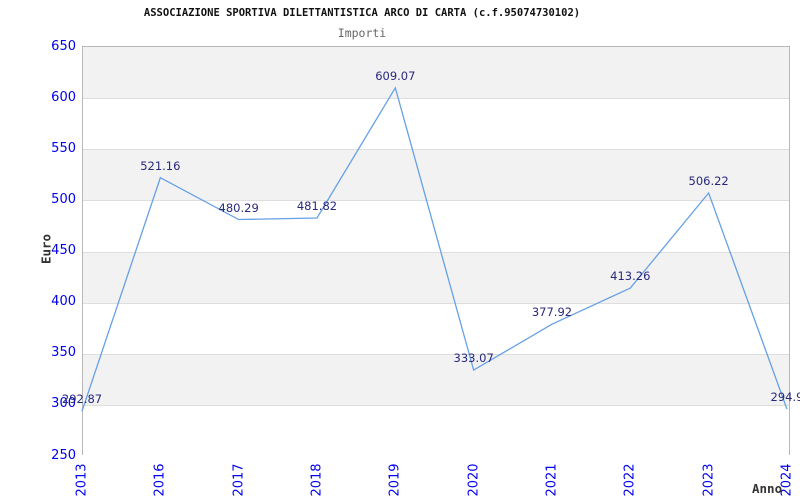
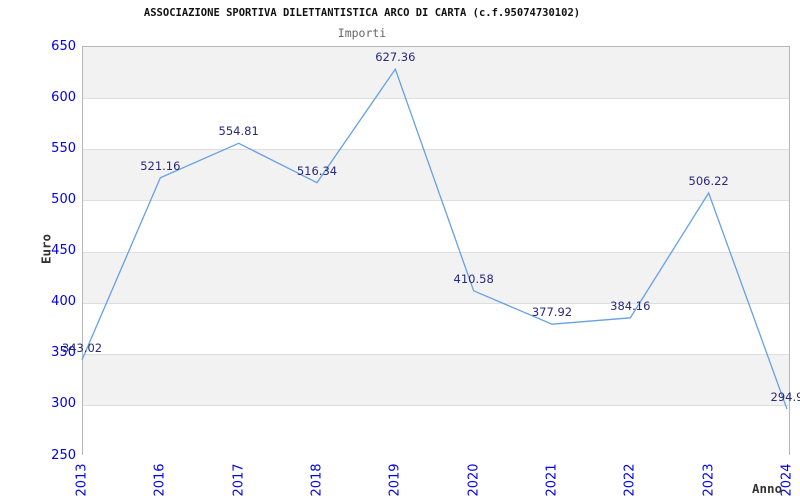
2013: 292.87 -> 343.02
2017: 480.29 -> 554.81
2018: 481.82 -> 516.34
2019: 609.07 -> 627.36
2020: 333.07 -> 410.58
2022: 413.26 -> 384.16
